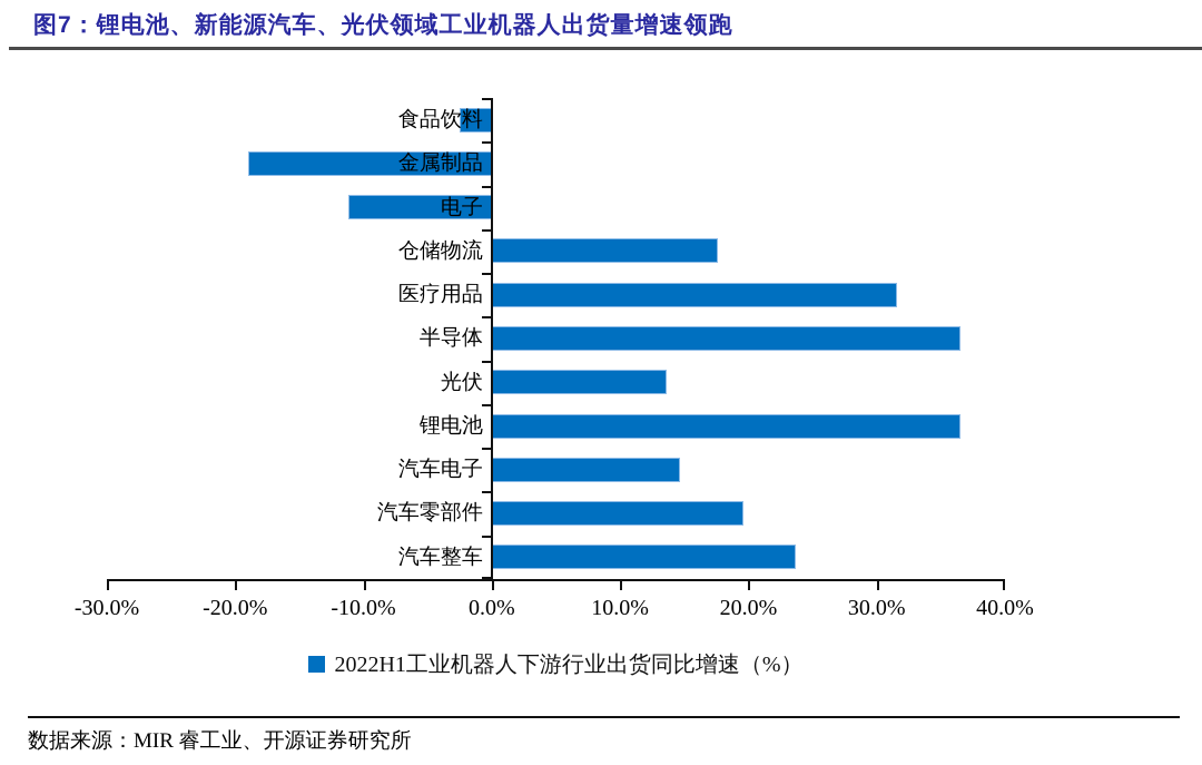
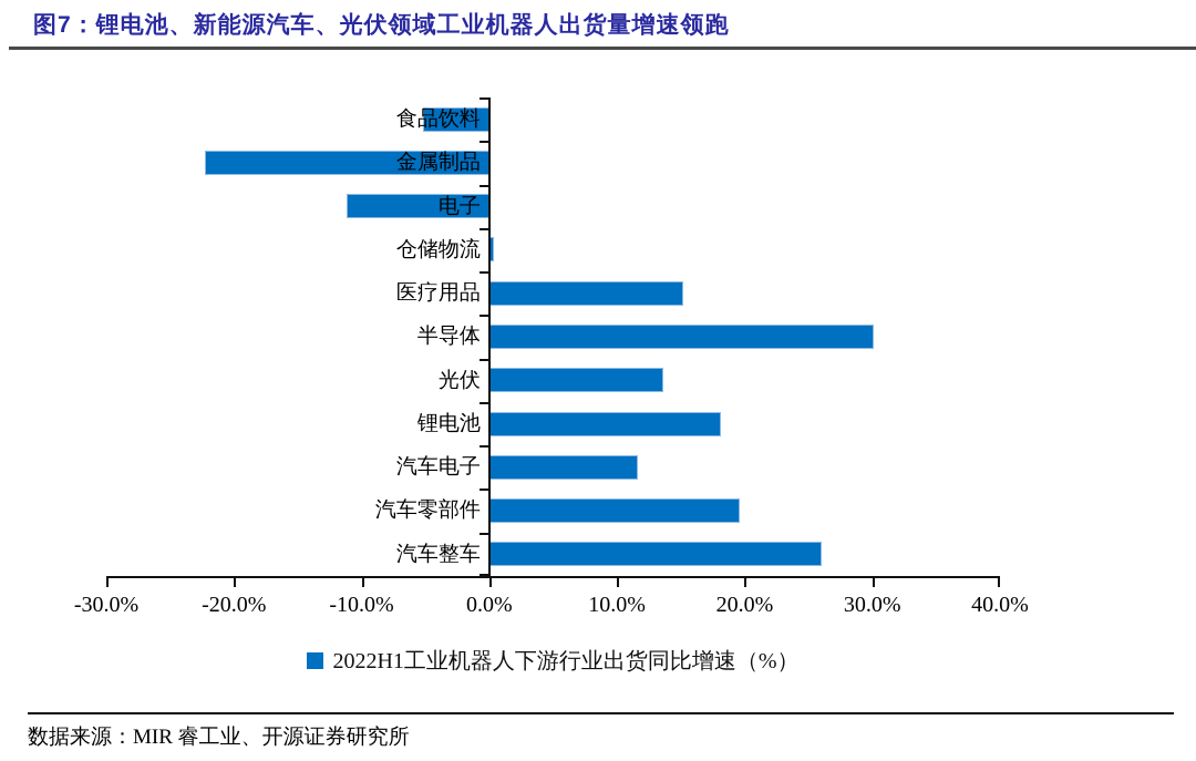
食品饮料: -2.5% -> -5.2%
金属制品: -19.0% -> -22.3%
仓储物流: 17.6% -> 0.4%
医疗用品: 31.6% -> 15.2%
半导体: 36.5% -> 30.1%
锂电池: 36.5% -> 18.1%
汽车电子: 14.7% -> 11.6%
汽车整车: 23.7% -> 26.0%
